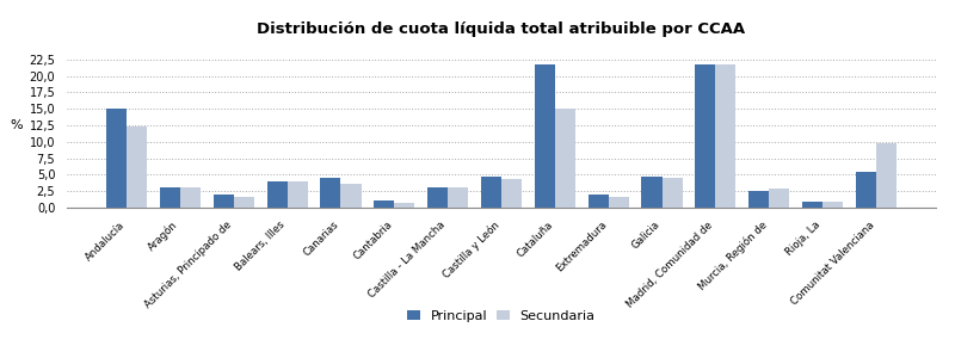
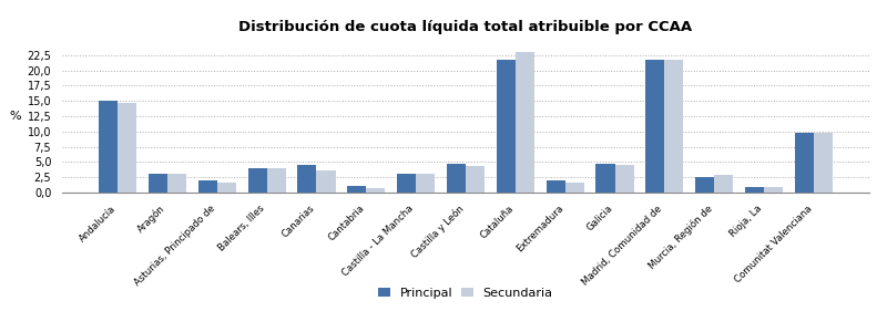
Secundaria/Andalucía: 12,4 -> 14,7
Secundaria/Cataluña: 15,0 -> 23,0
Principal/Comunitat Valenciana: 5,4 -> 9,8
